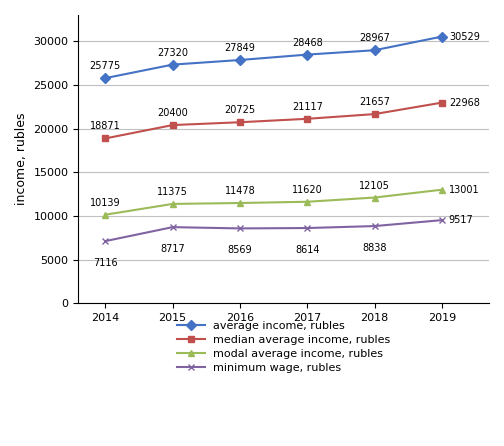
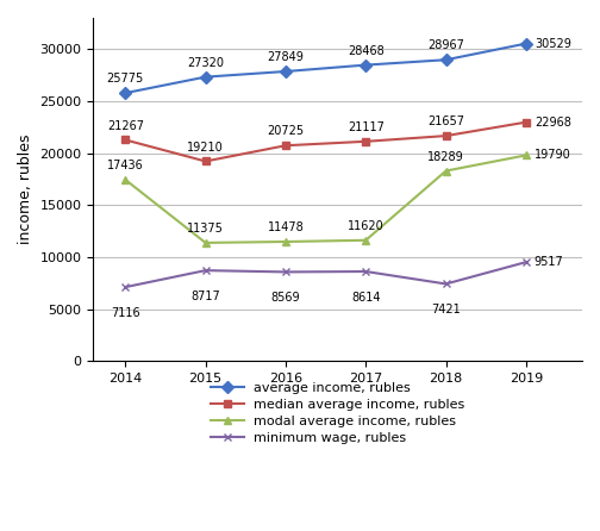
median average income, rubles/2014: 18871 -> 21267
modal average income, rubles/2014: 10139 -> 17436
median average income, rubles/2015: 20400 -> 19210
modal average income, rubles/2018: 12105 -> 18289
minimum wage, rubles/2018: 8838 -> 7421
modal average income, rubles/2019: 13001 -> 19790
